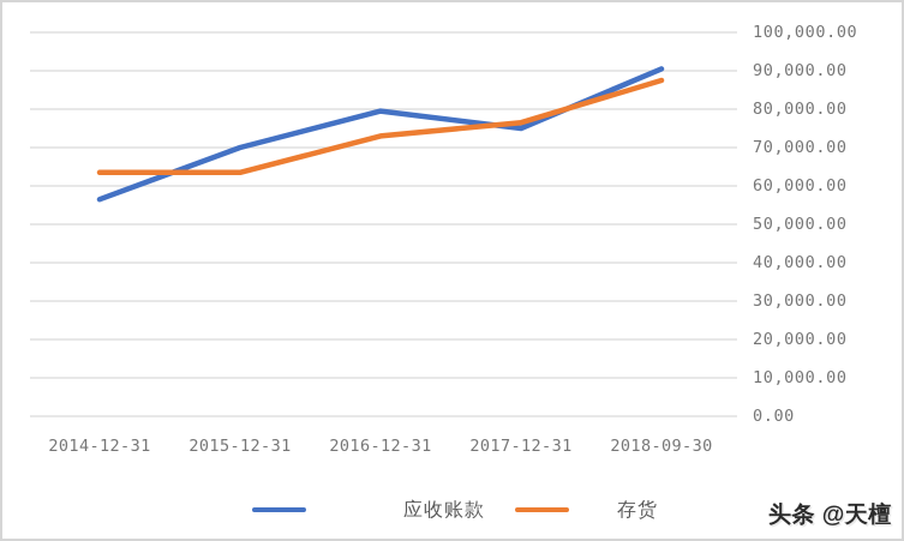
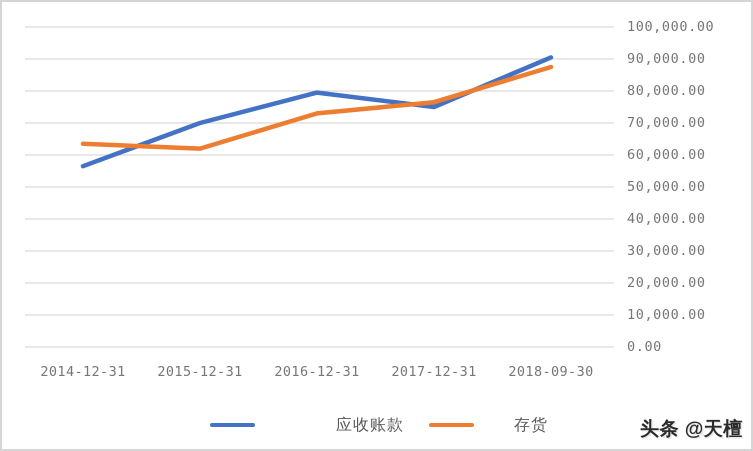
存货/2015-12-31: 64000 -> 62000
